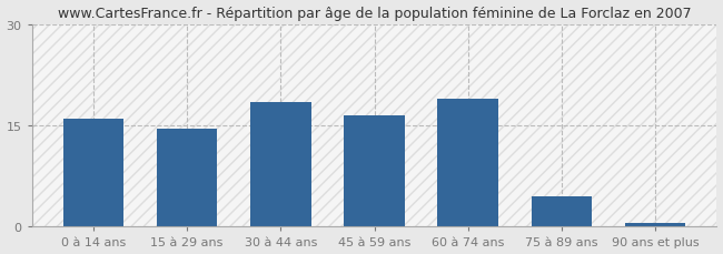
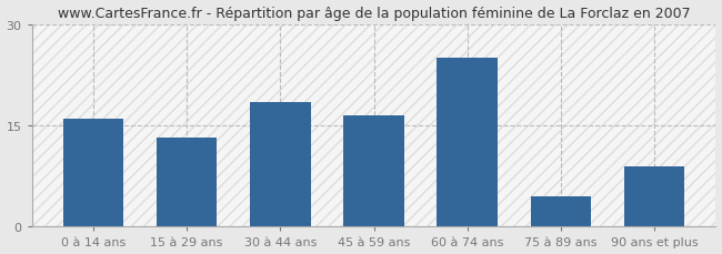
15 à 29 ans: 14.5 -> 13.2
60 à 74 ans: 19.0 -> 25.0
90 ans et plus: 0.5 -> 9.0
